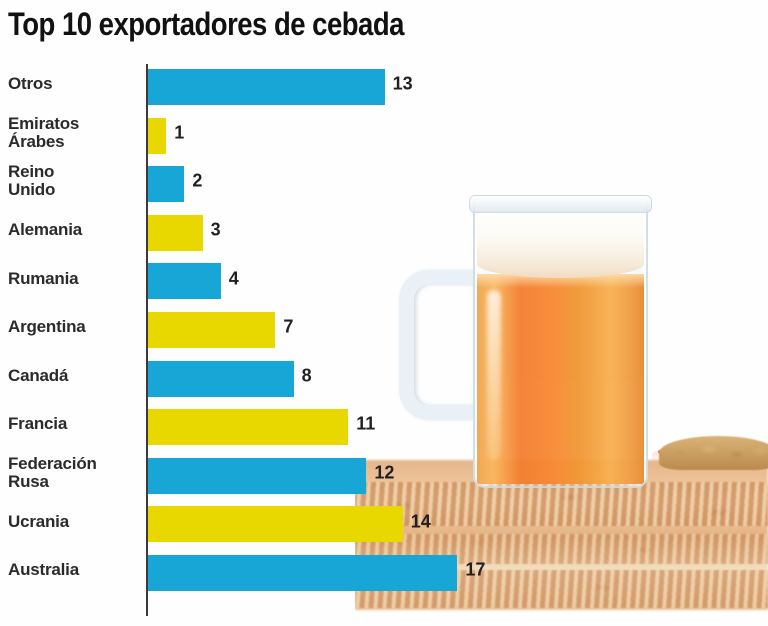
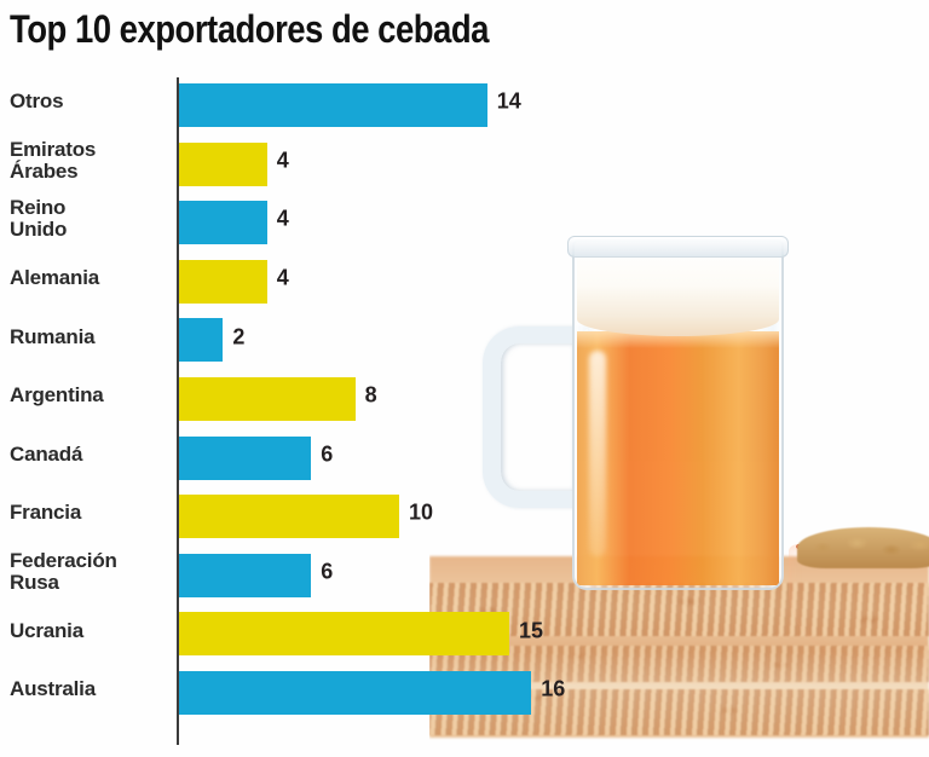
Otros: 13 -> 14
Emiratos Árabes: 1 -> 4
Reino Unido: 2 -> 4
Alemania: 3 -> 4
Rumania: 4 -> 2
Argentina: 7 -> 8
Canadá: 8 -> 6
Francia: 11 -> 10
Federación Rusa: 12 -> 6
Ucrania: 14 -> 15
Australia: 17 -> 16
